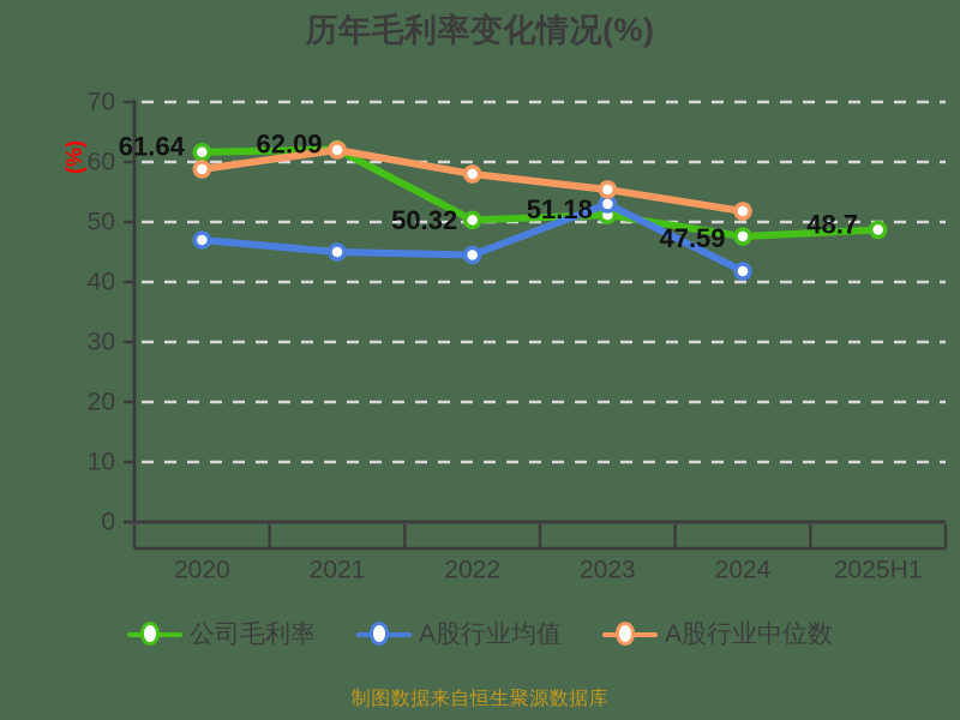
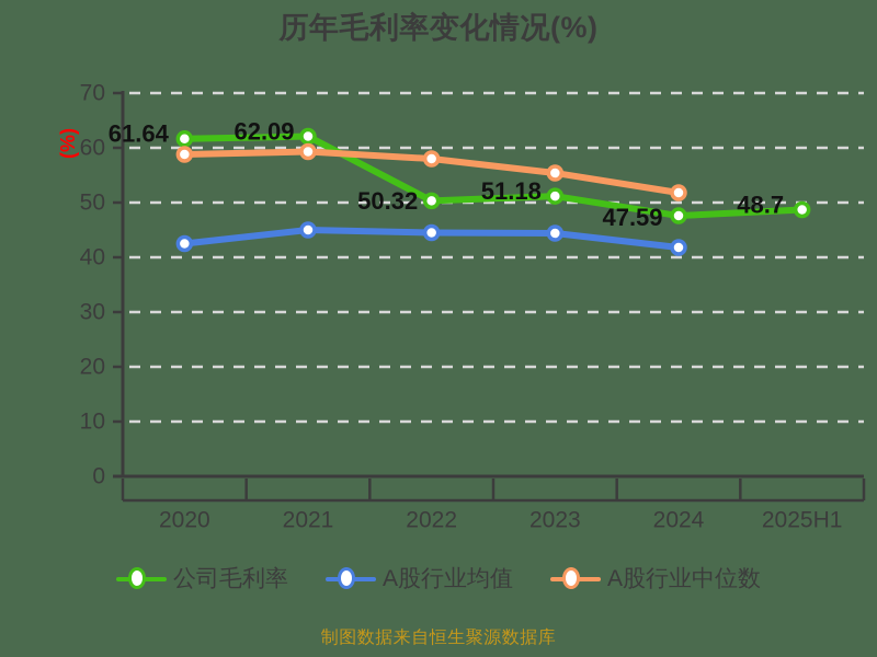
A股行业均值/2020: 47 -> 42
A股行业中位数/2021: 62 -> 59
A股行业均值/2023: 53 -> 44
